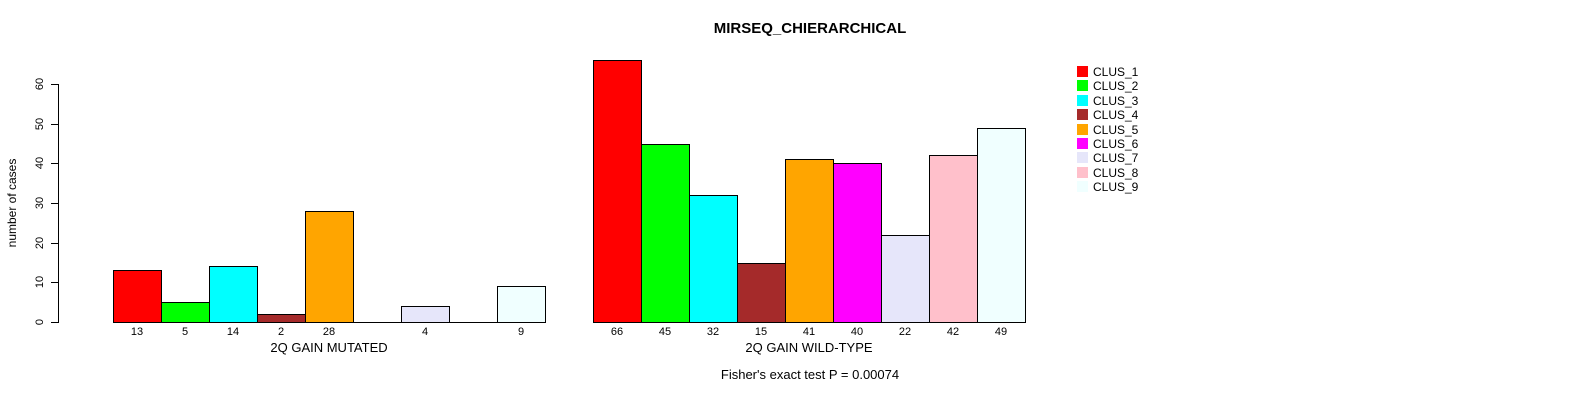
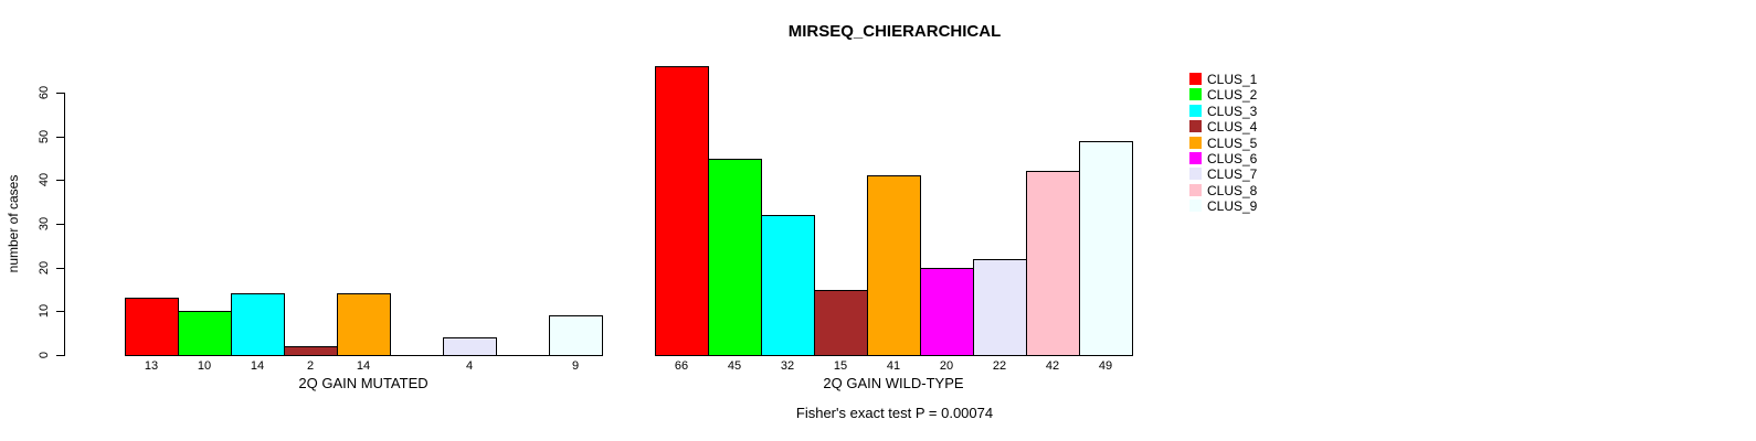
CLUS_2/2Q GAIN MUTATED: 5 -> 10
CLUS_5/2Q GAIN MUTATED: 28 -> 14
CLUS_6/2Q GAIN WILD-TYPE: 40 -> 20
